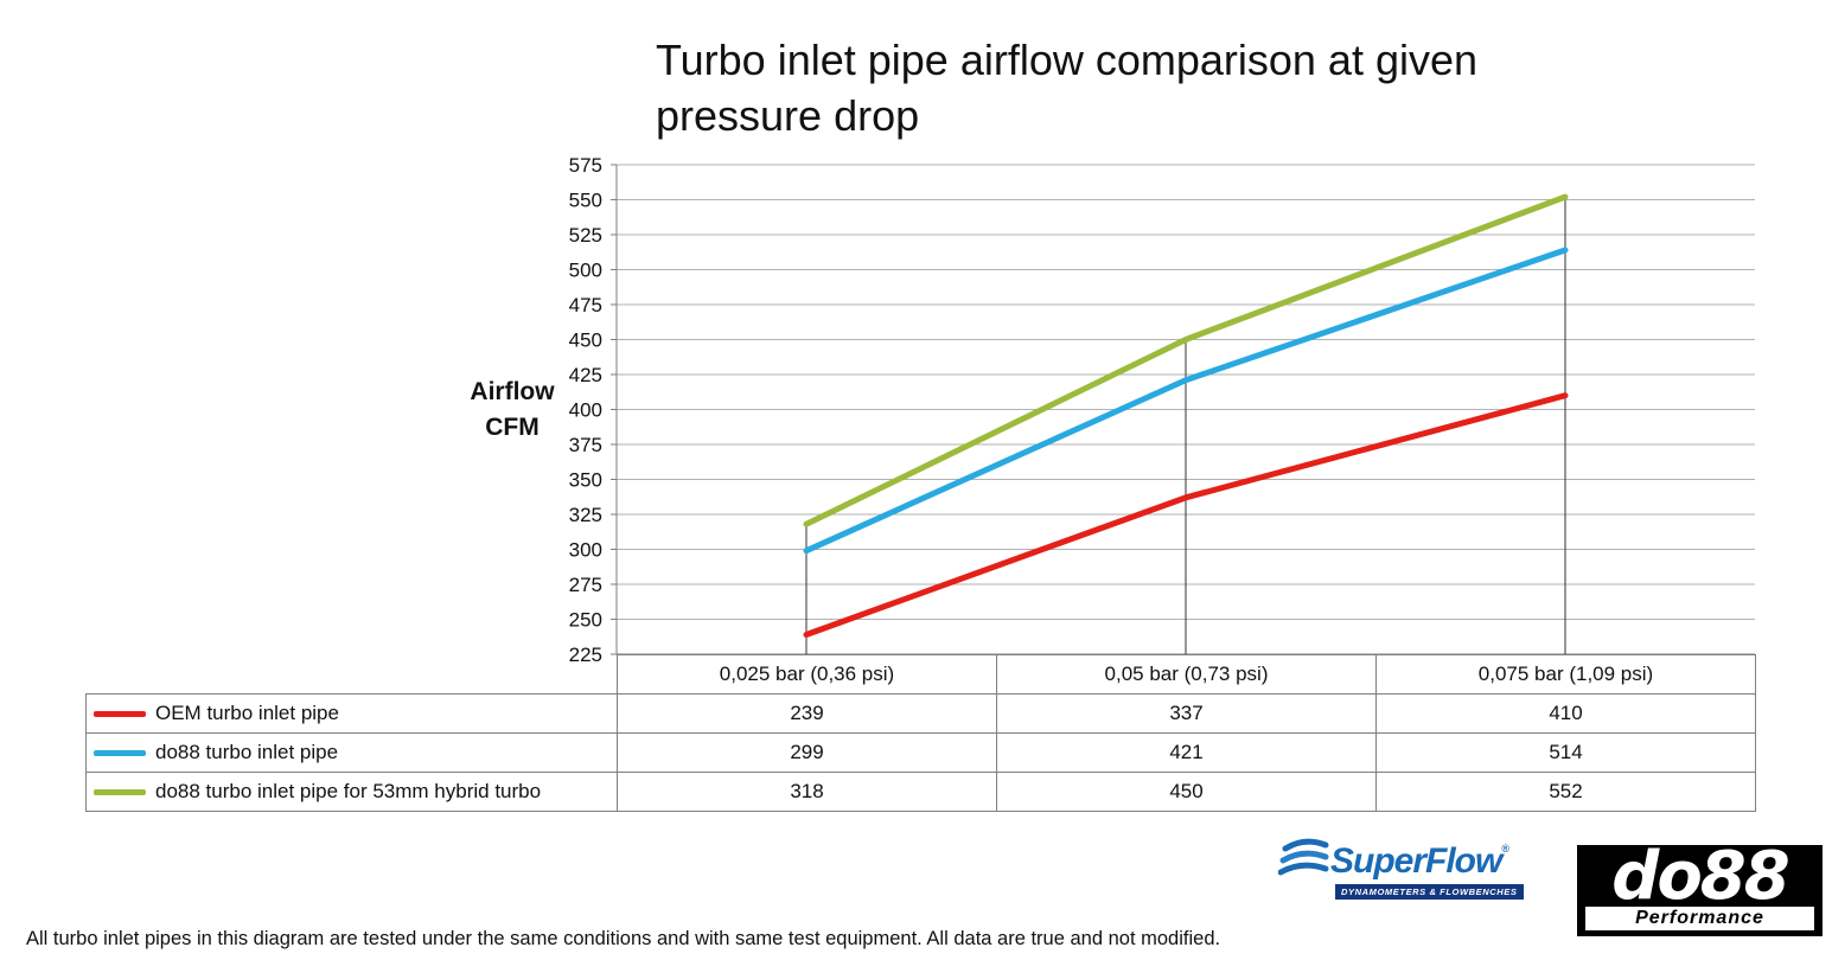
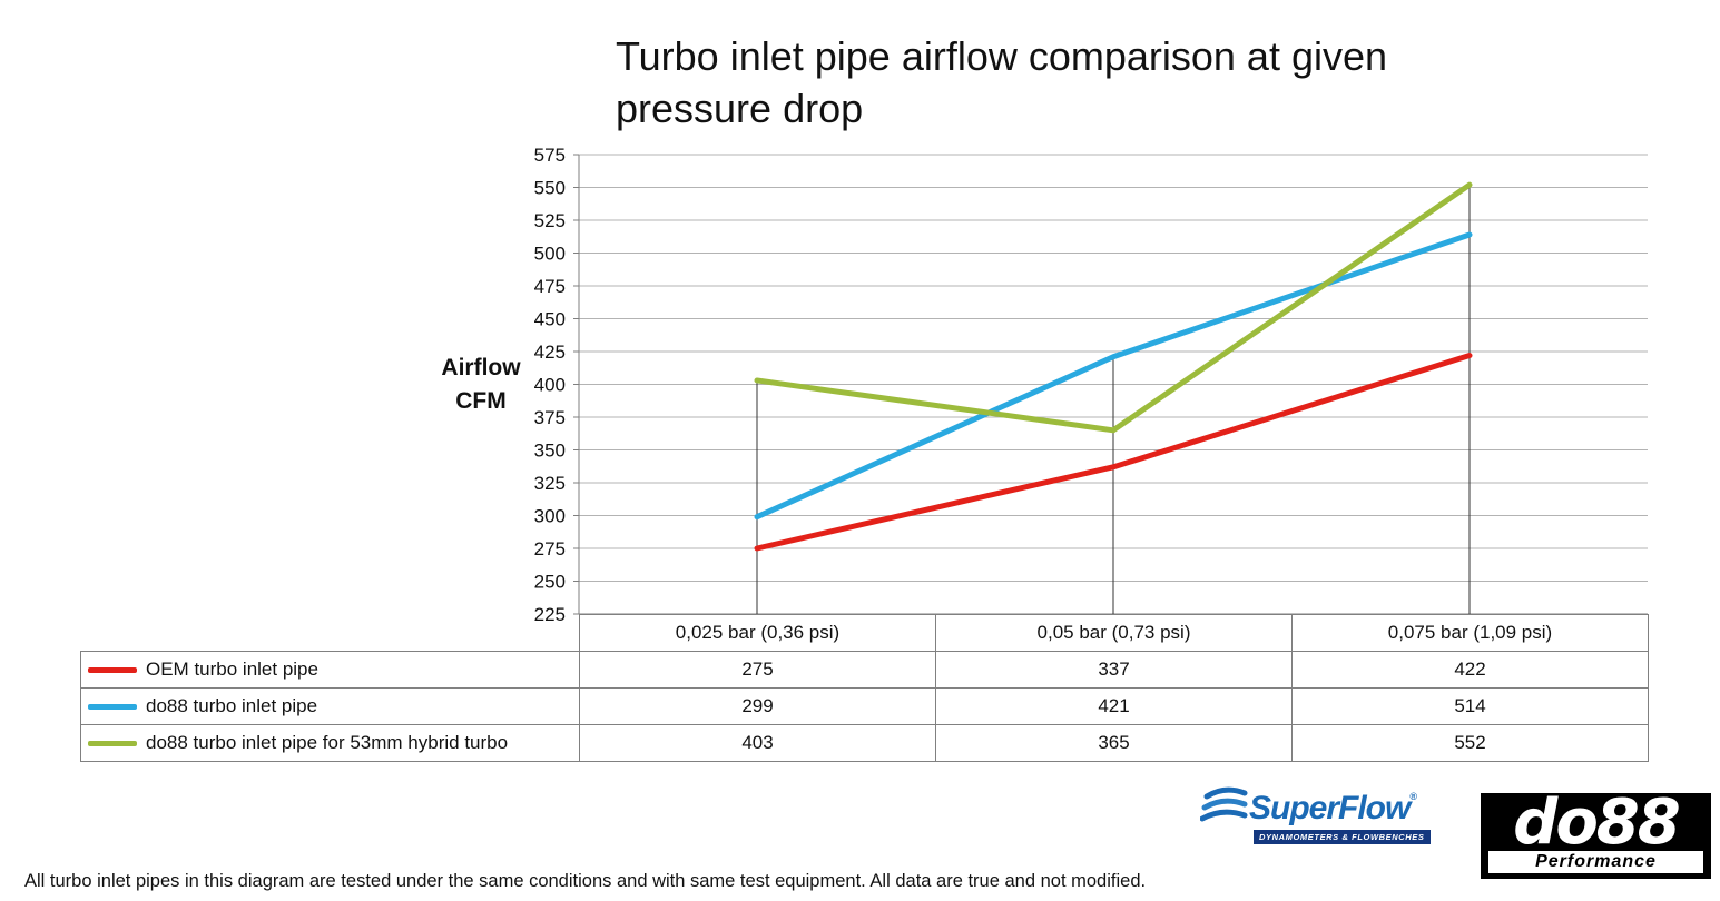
OEM turbo inlet pipe/0,025 bar (0,36 psi): 239 -> 275
do88 turbo inlet pipe for 53mm hybrid turbo/0,025 bar (0,36 psi): 318 -> 403
do88 turbo inlet pipe for 53mm hybrid turbo/0,05 bar (0,73 psi): 450 -> 365
OEM turbo inlet pipe/0,075 bar (1,09 psi): 410 -> 422
